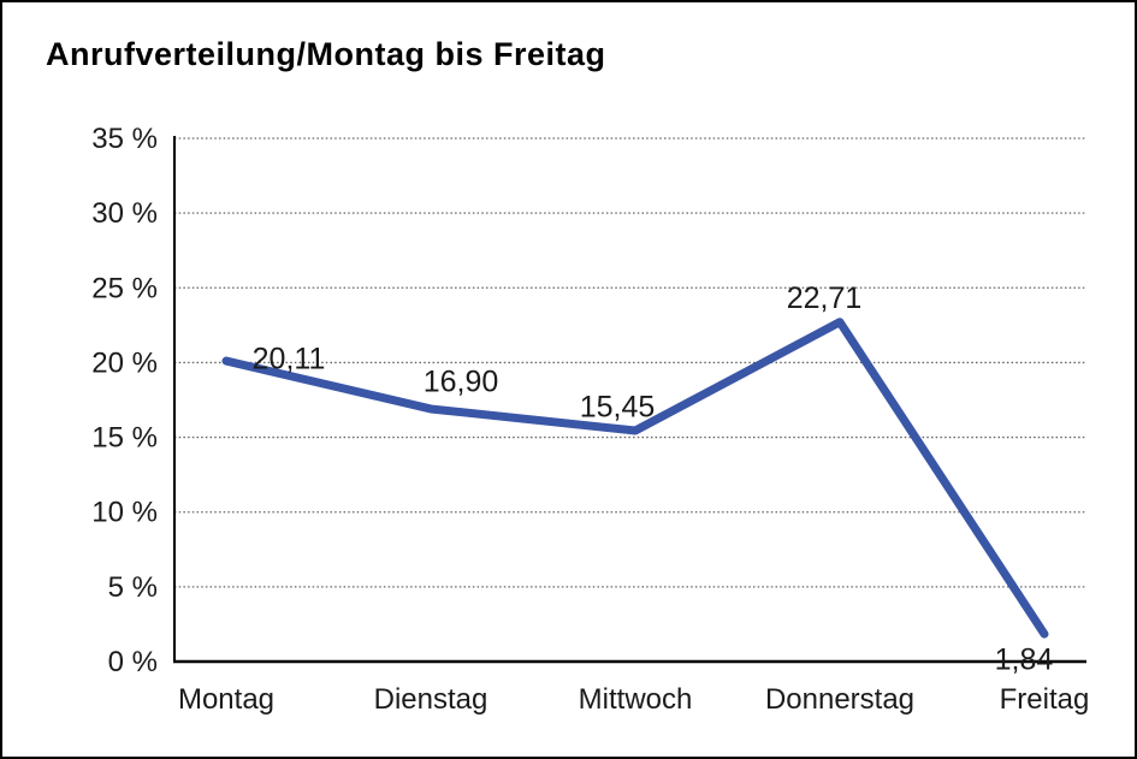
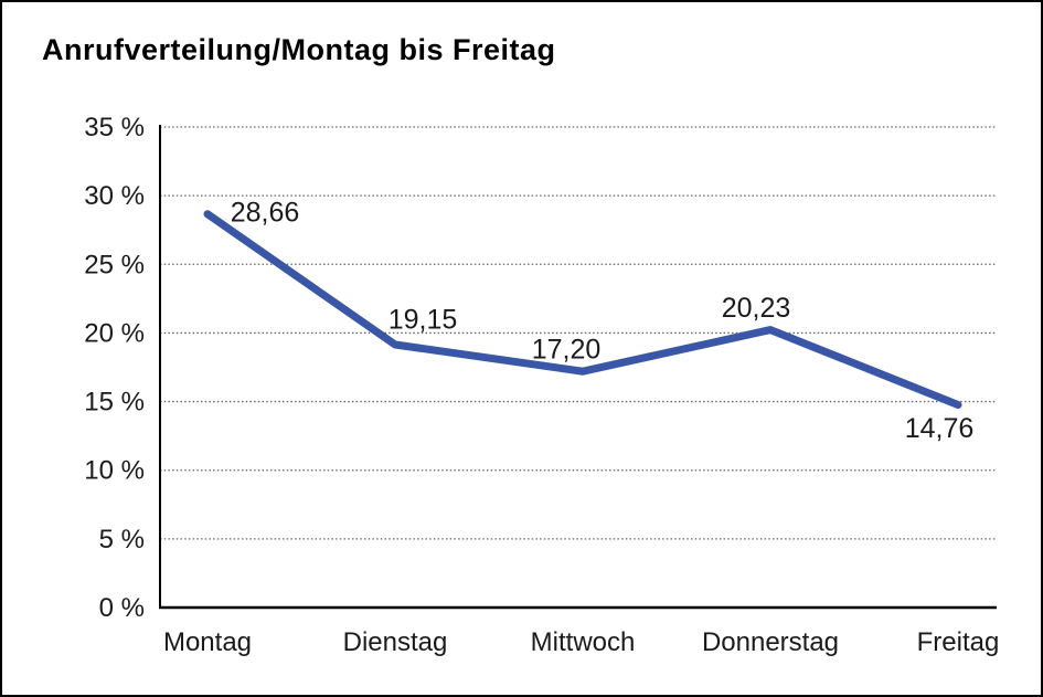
Montag: 20,11 -> 28,66
Dienstag: 16,90 -> 19,15
Mittwoch: 15,45 -> 17,20
Donnerstag: 22,71 -> 20,23
Freitag: 1,84 -> 14,76
